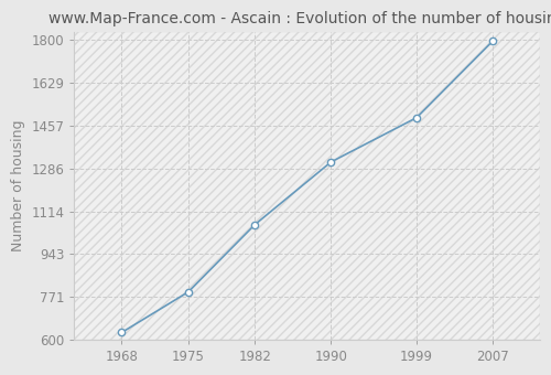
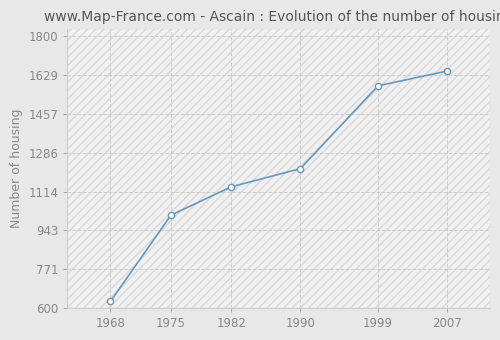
1975: 792 -> 1010
1982: 1061 -> 1135
1990: 1311 -> 1215
1999: 1488 -> 1580
2007: 1794 -> 1645
